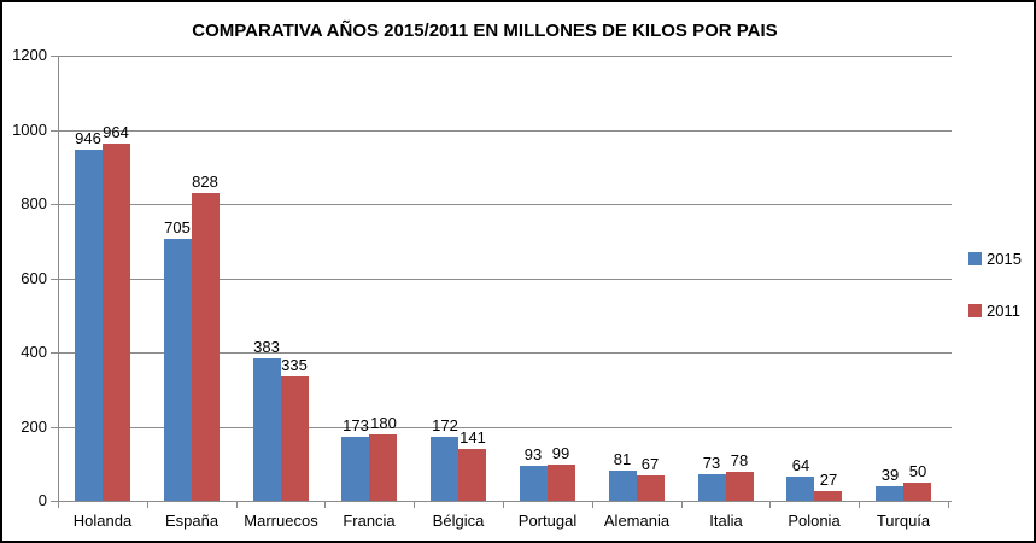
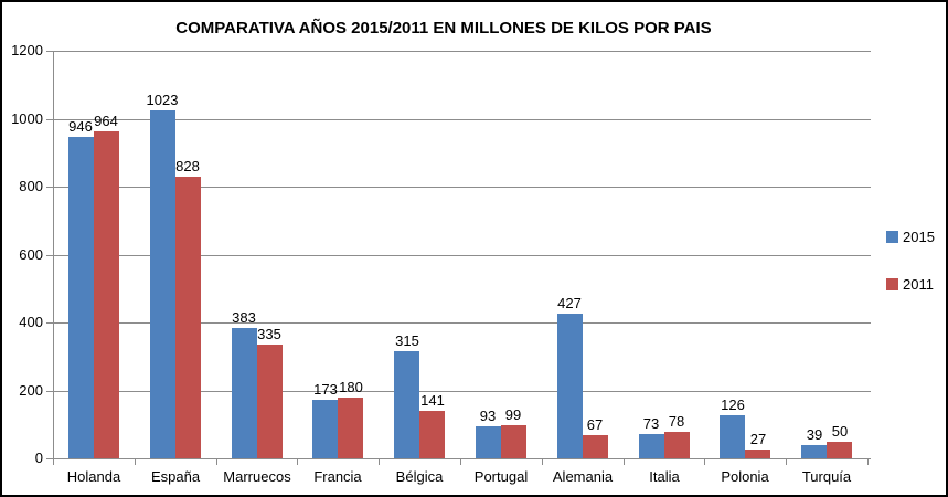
2015/España: 705 -> 1023
2015/Bélgica: 172 -> 315
2015/Alemania: 81 -> 427
2015/Polonia: 64 -> 126
